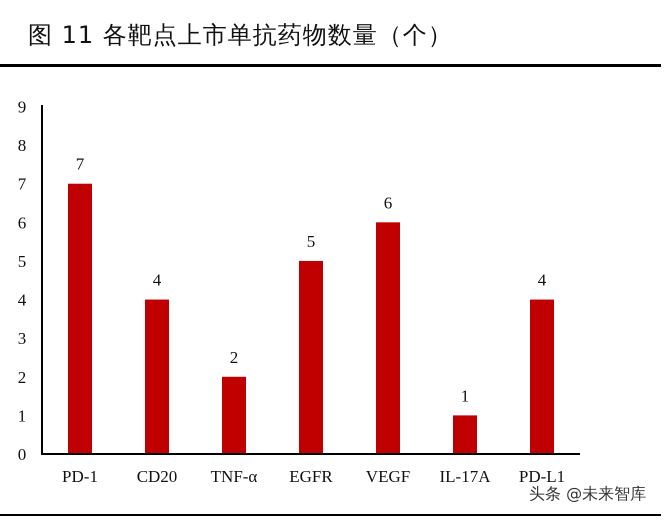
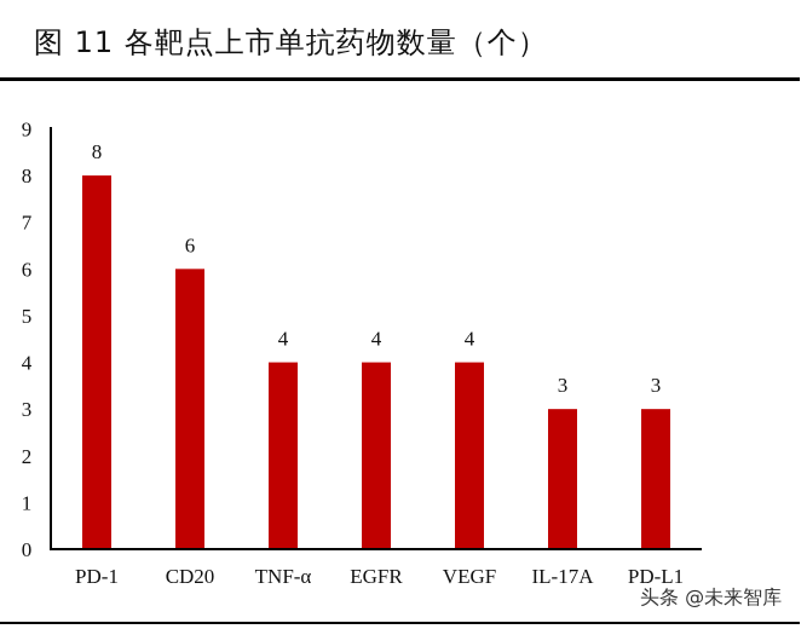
PD-1: 7 -> 8
CD20: 4 -> 6
TNF-α: 2 -> 4
EGFR: 5 -> 4
VEGF: 6 -> 4
IL-17A: 1 -> 3
PD-L1: 4 -> 3
